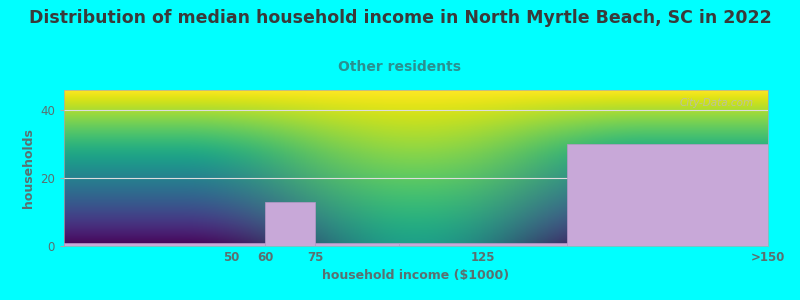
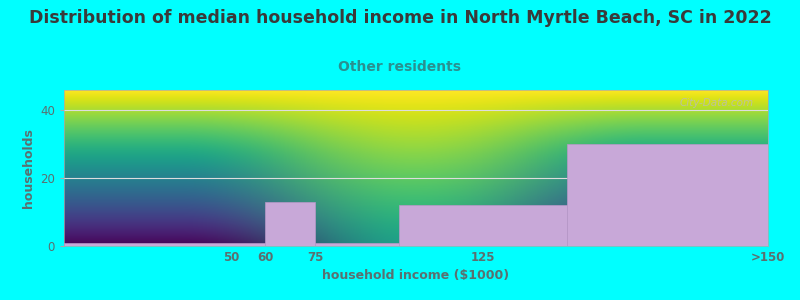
125: 1 -> 12
